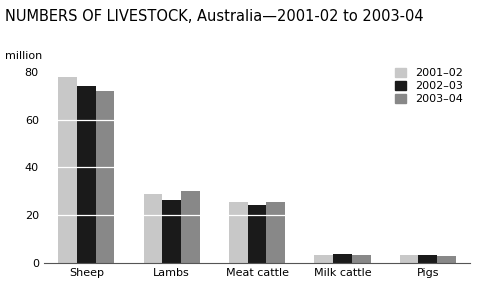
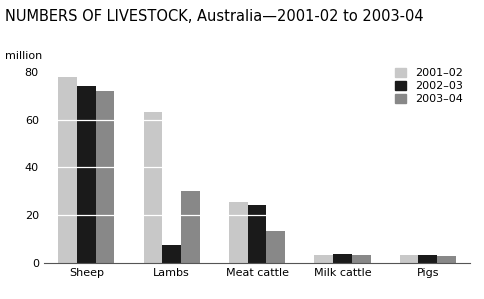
2001–02/Lambs: 29.0 -> 63.0
2002–03/Lambs: 26.5 -> 7.5
2003–04/Meat cattle: 25.5 -> 13.5
